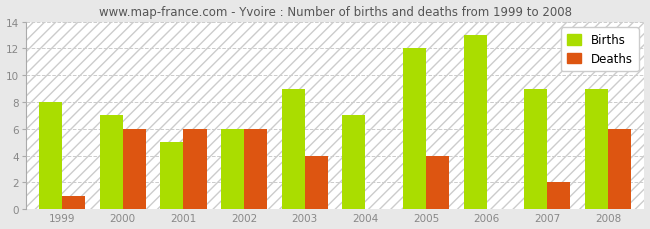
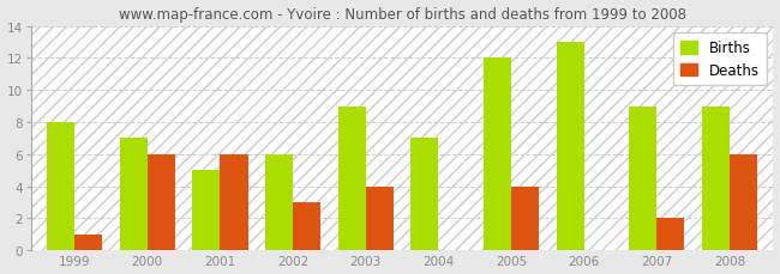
Deaths/2002: 6 -> 3
